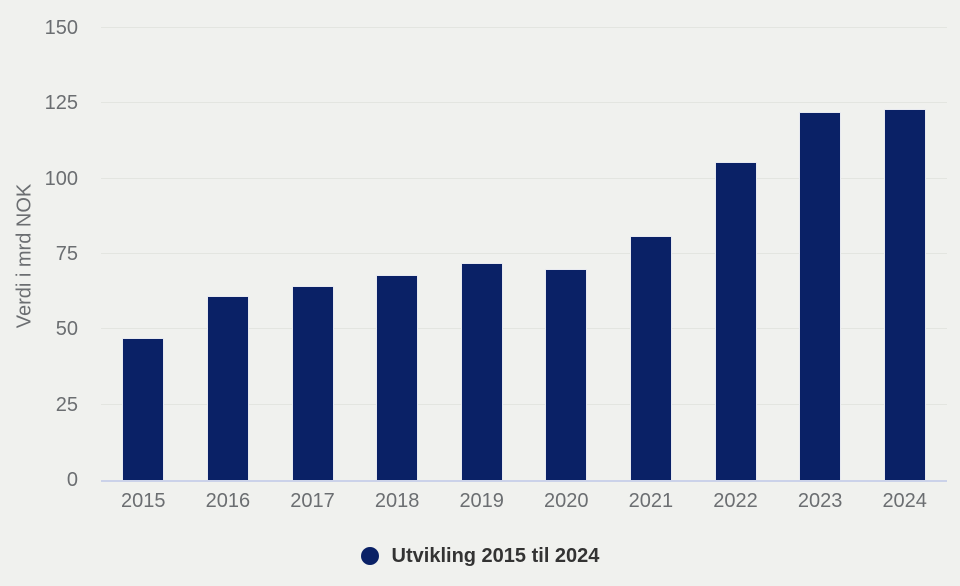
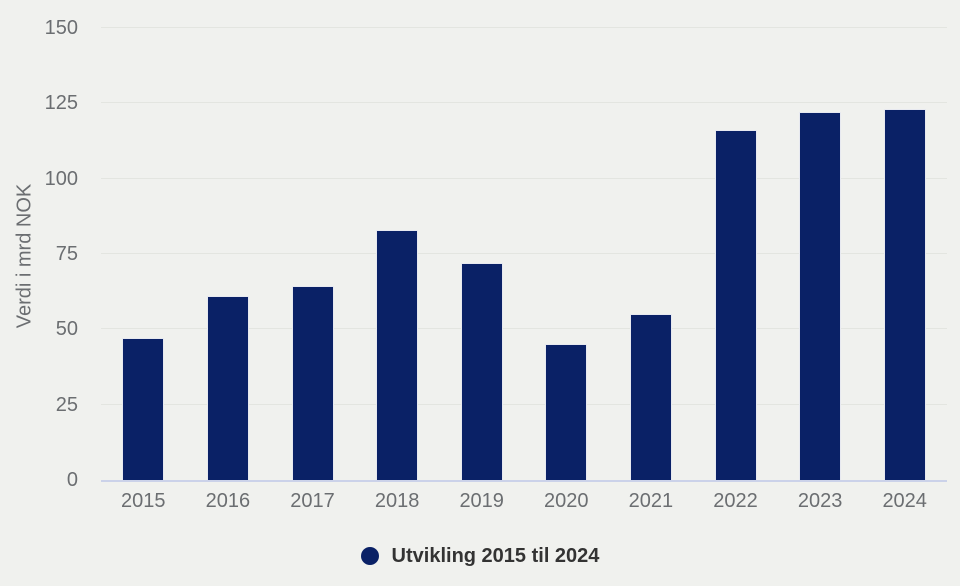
2018: 68 -> 83
2020: 70 -> 45
2021: 81 -> 55
2022: 106 -> 116
